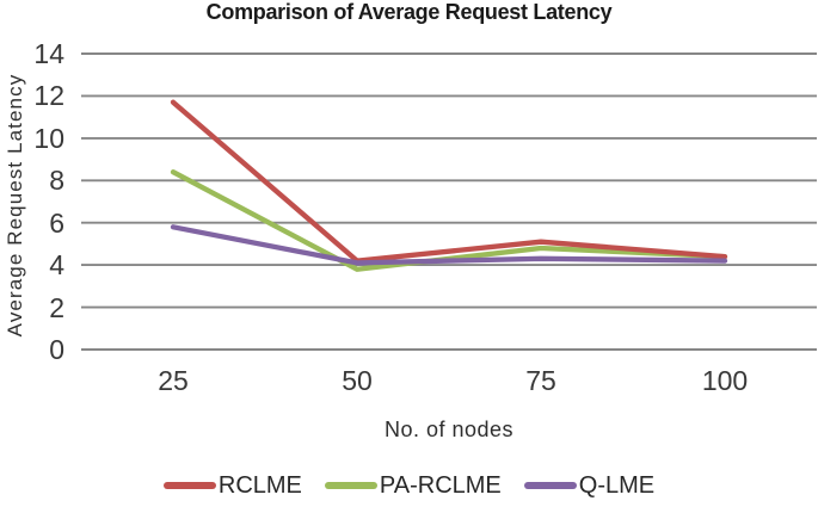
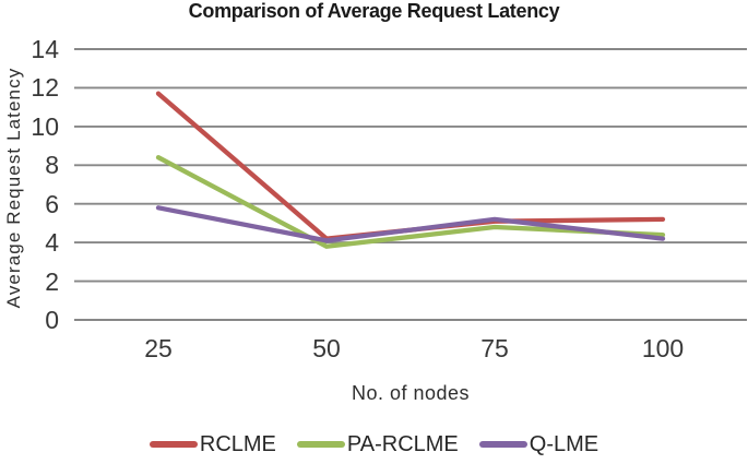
Q-LME/75: 4.3 -> 5.2
RCLME/100: 4.4 -> 5.2
